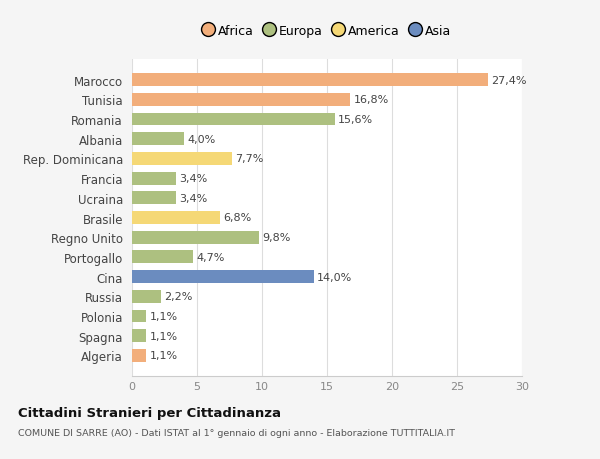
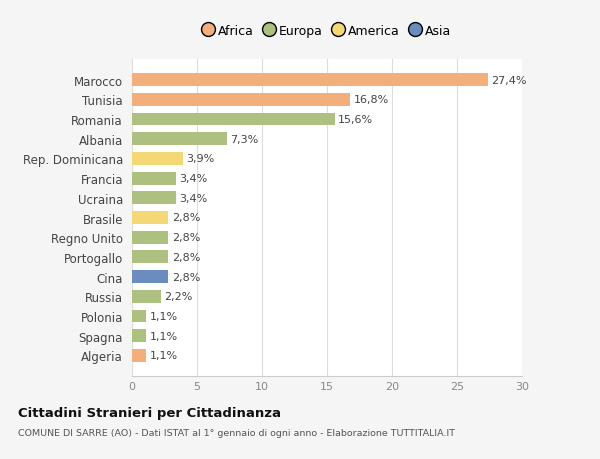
Albania: 4,0% -> 7,3%
Rep. Dominicana: 7,7% -> 3,9%
Brasile: 6,8% -> 2,8%
Regno Unito: 9,8% -> 2,8%
Portogallo: 4,7% -> 2,8%
Cina: 14,0% -> 2,8%
